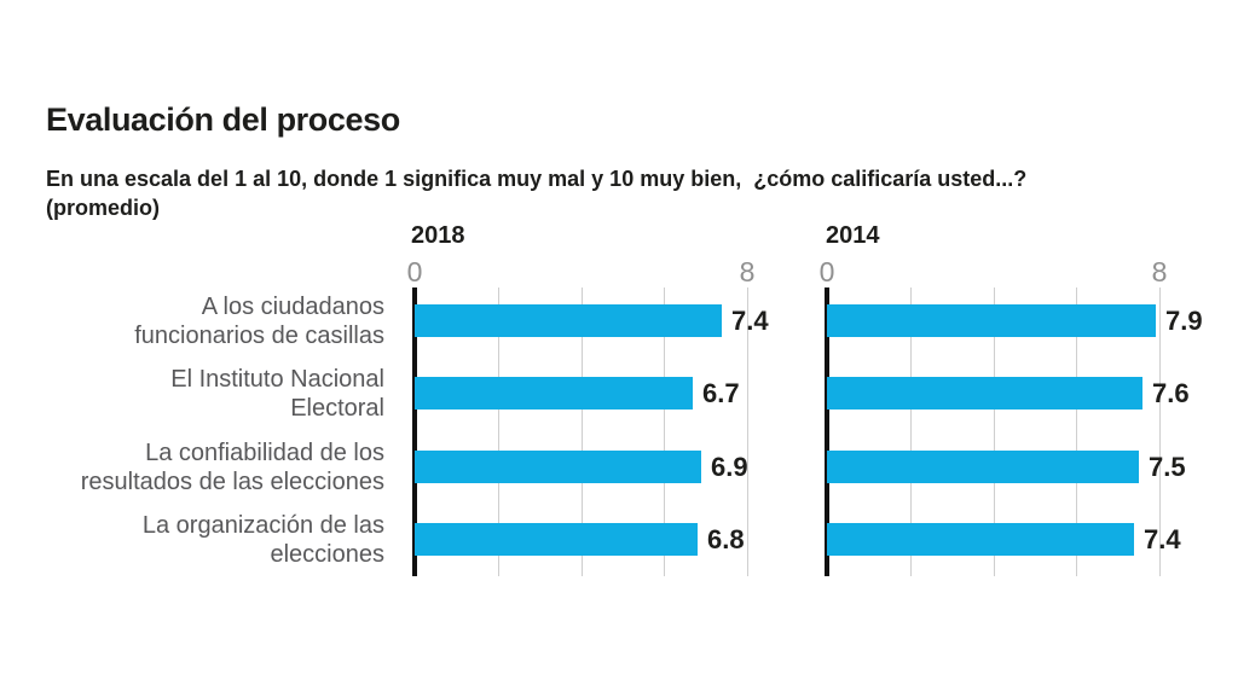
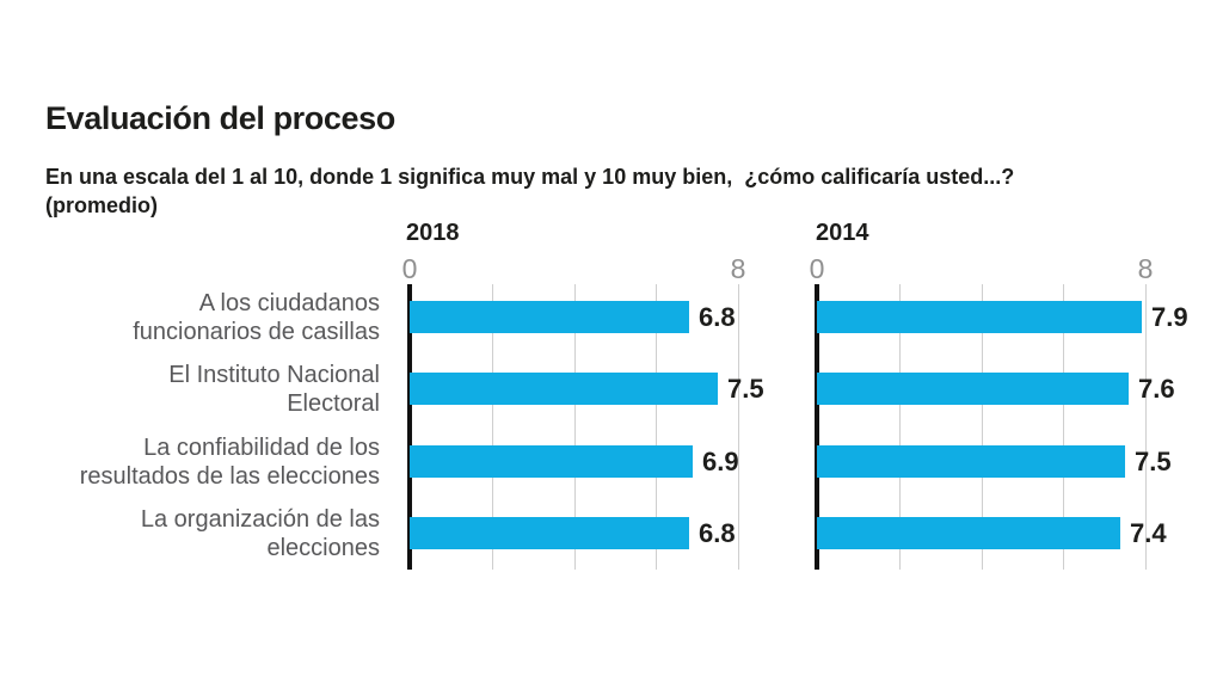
2018/A los ciudadanos funcionarios de casillas: 7.4 -> 6.8
2018/El Instituto Nacional Electoral: 6.7 -> 7.5
